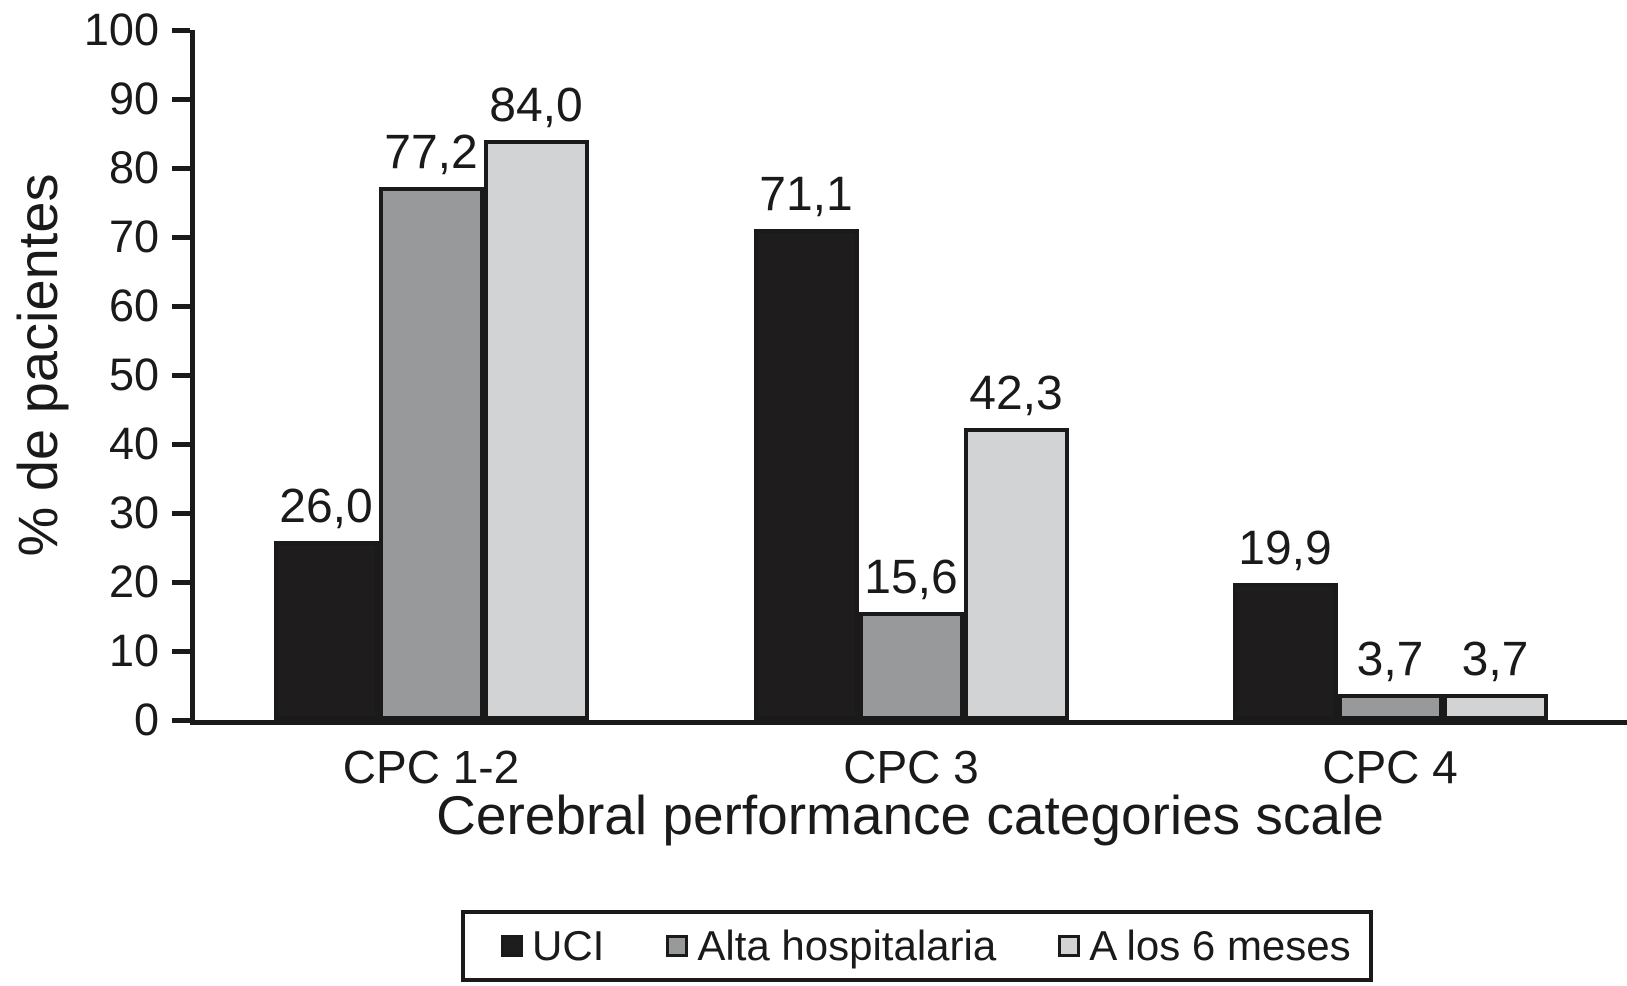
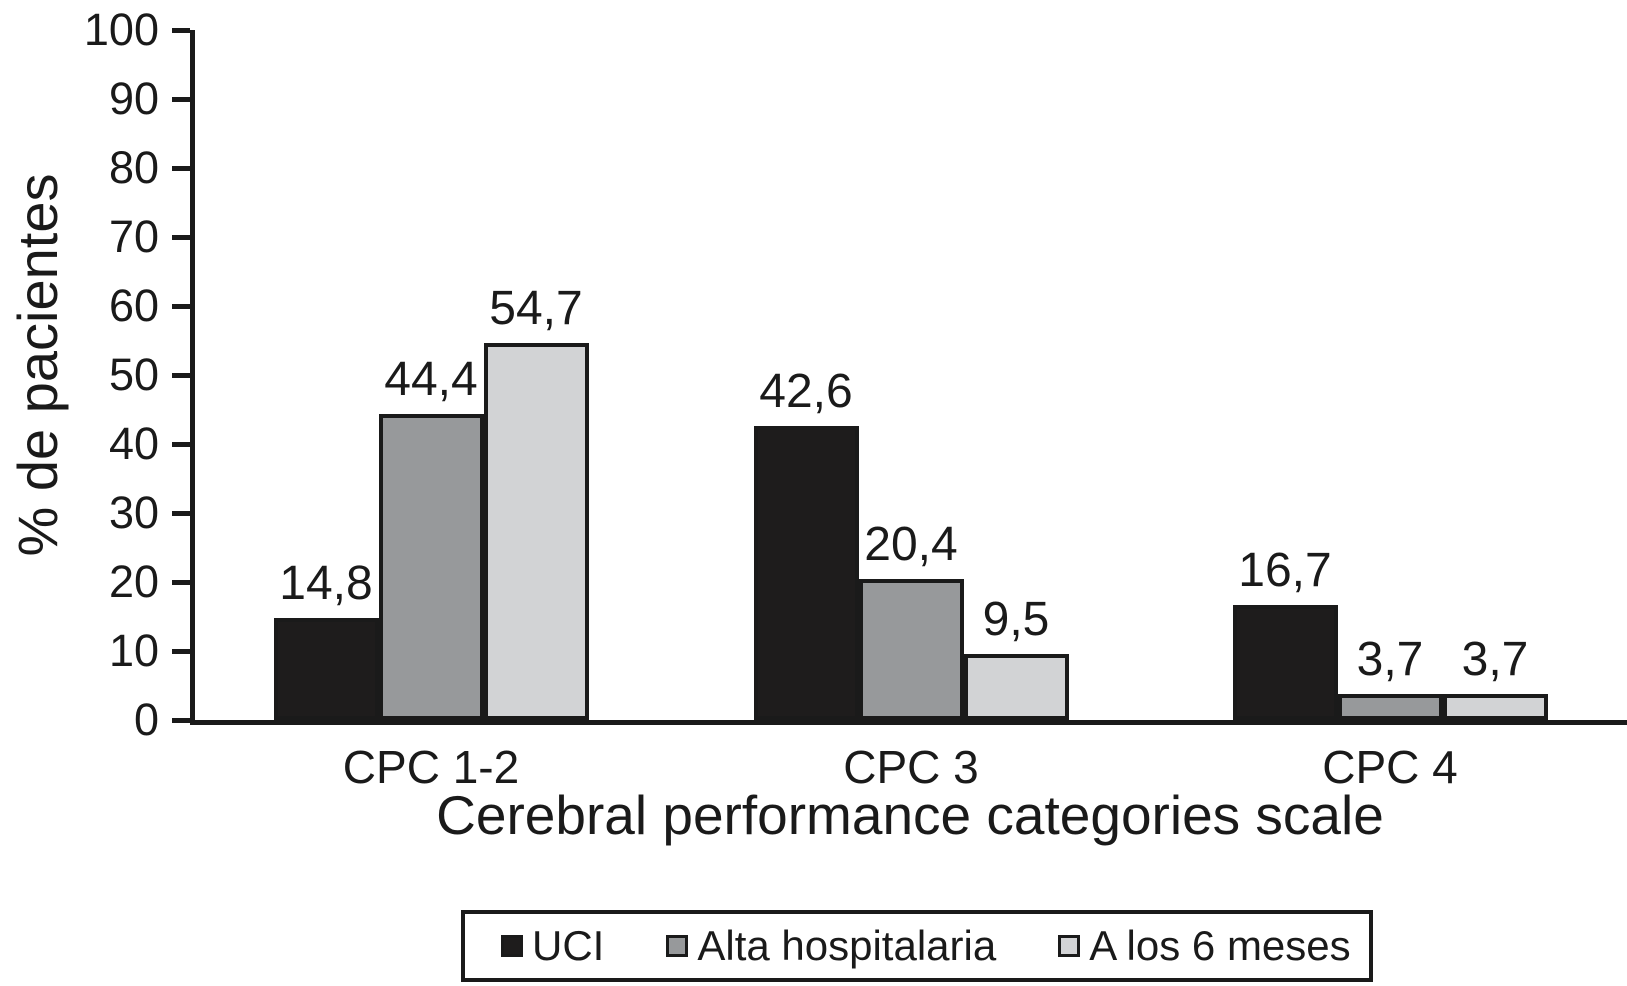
UCI/CPC 1-2: 26,0 -> 14,8
Alta hospitalaria/CPC 1-2: 77,2 -> 44,4
A los 6 meses/CPC 1-2: 84,0 -> 54,7
UCI/CPC 3: 71,1 -> 42,6
Alta hospitalaria/CPC 3: 15,6 -> 20,4
A los 6 meses/CPC 3: 42,3 -> 9,5
UCI/CPC 4: 19,9 -> 16,7
